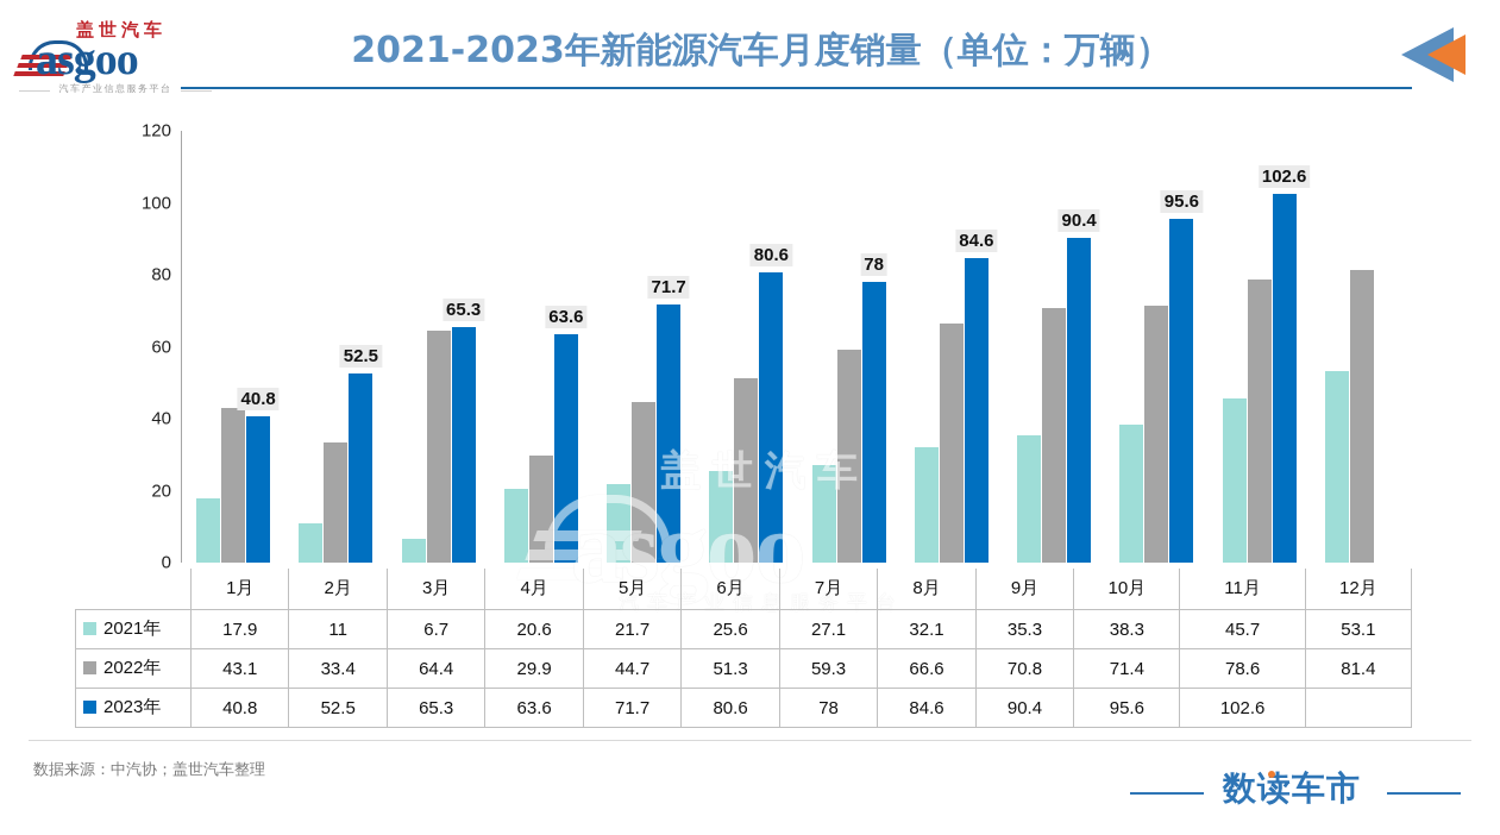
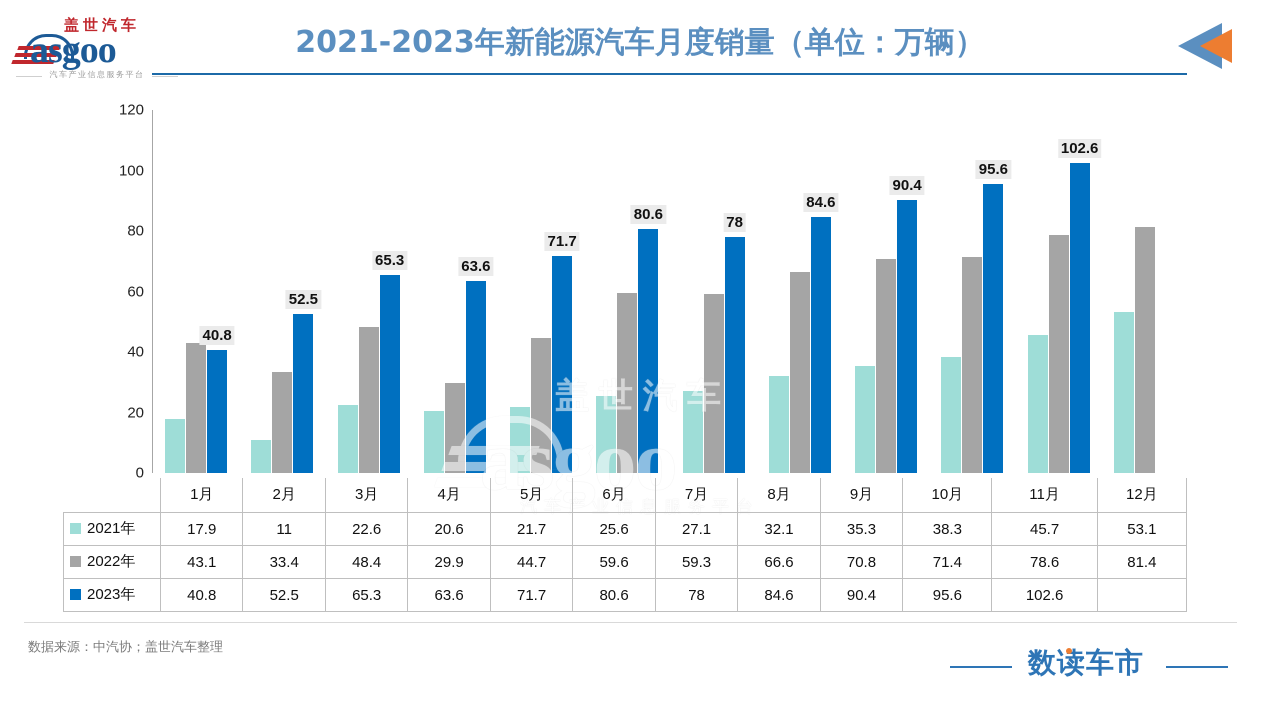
2021年/3月: 6.7 -> 22.6
2022年/3月: 64.4 -> 48.4
2022年/6月: 51.3 -> 59.6
